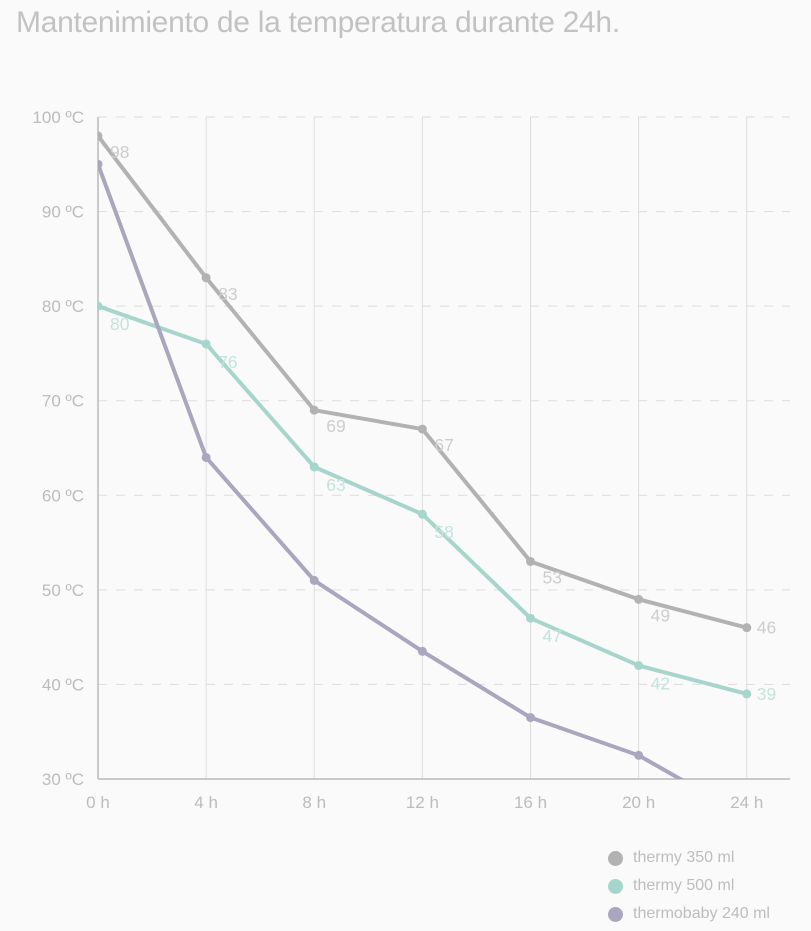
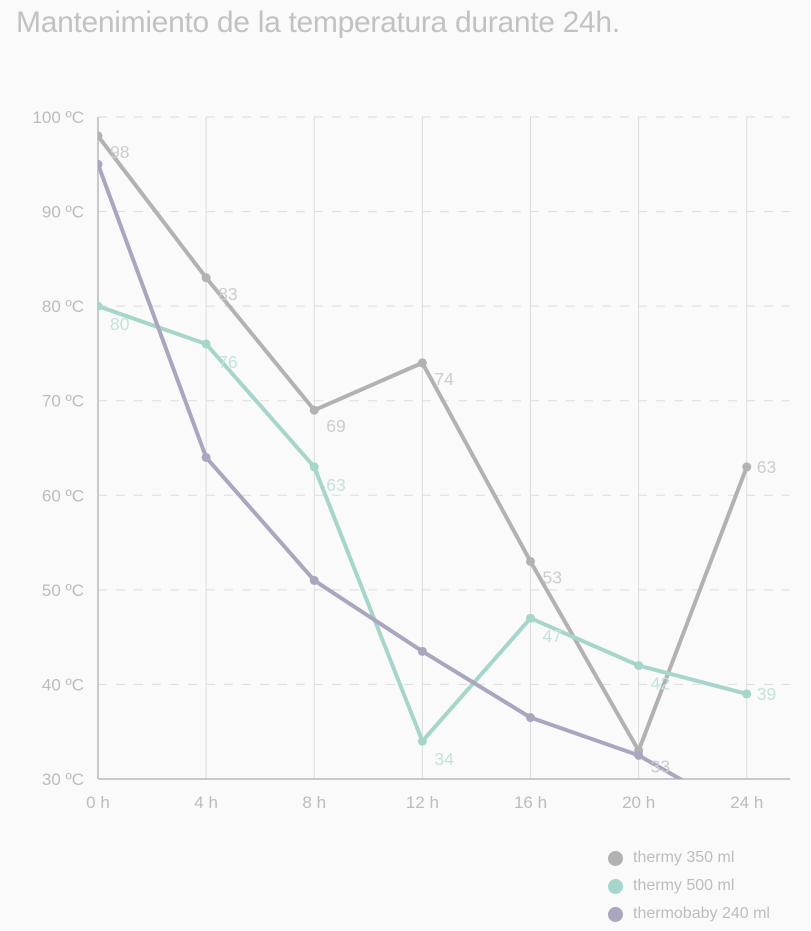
thermy 350 ml/12 h: 67 -> 74
thermy 500 ml/12 h: 58 -> 34
thermy 350 ml/20 h: 49 -> 33
thermy 350 ml/24 h: 46 -> 63
